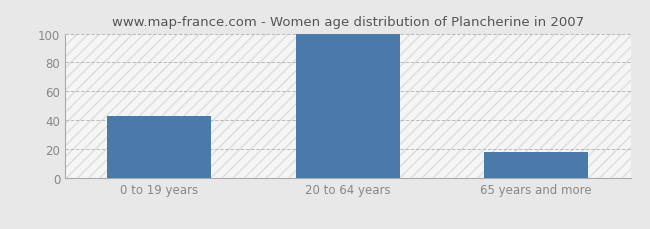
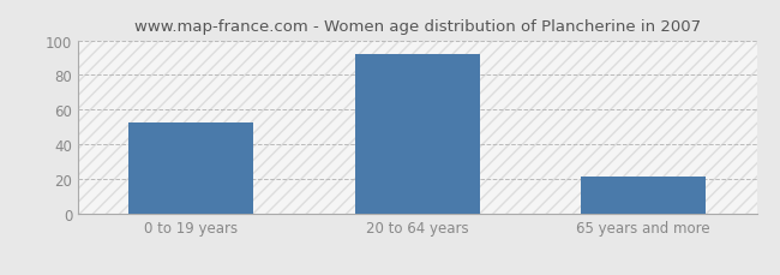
0 to 19 years: 43 -> 53
20 to 64 years: 100 -> 92
65 years and more: 18 -> 22
